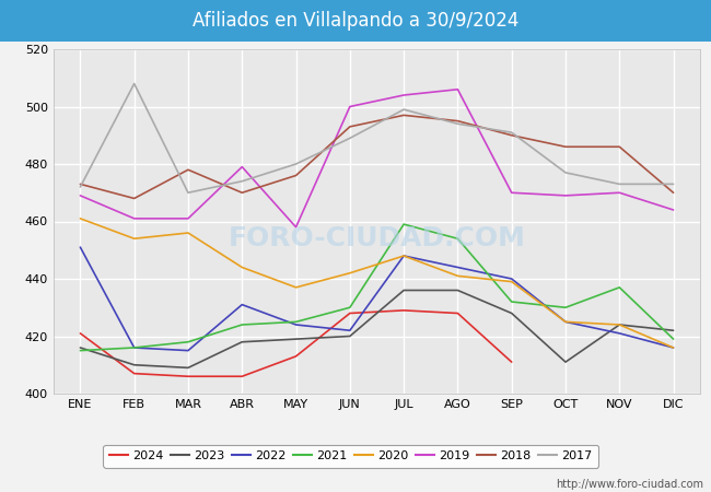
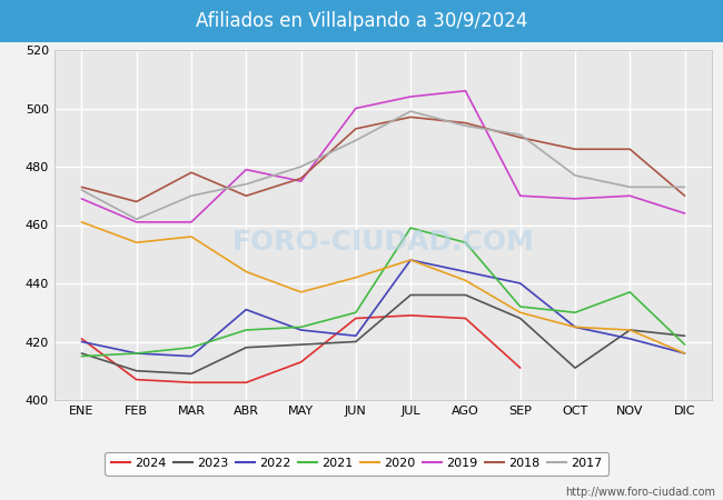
2022/ENE: 451 -> 420
2017/FEB: 508 -> 462
2019/MAY: 458 -> 475
2020/SEP: 439 -> 430
